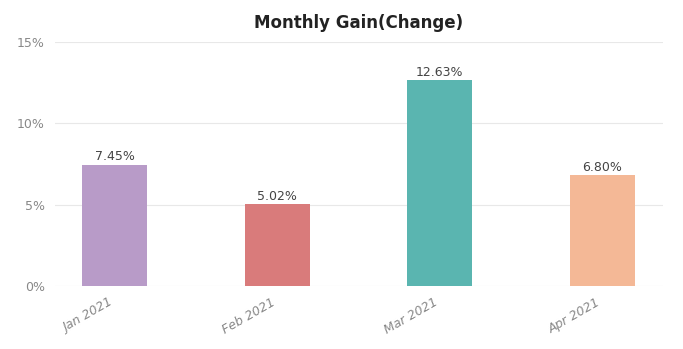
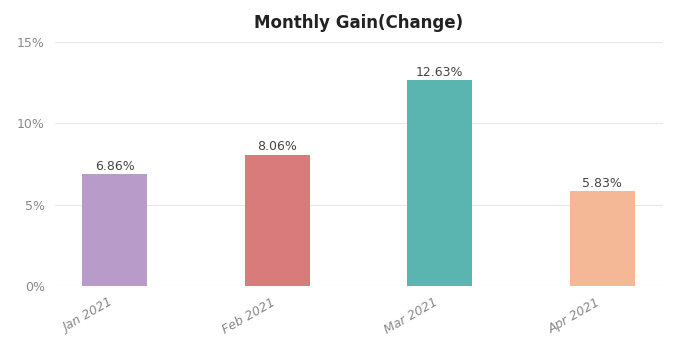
Jan 2021: 7.45% -> 6.86%
Feb 2021: 5.02% -> 8.06%
Apr 2021: 6.80% -> 5.83%
